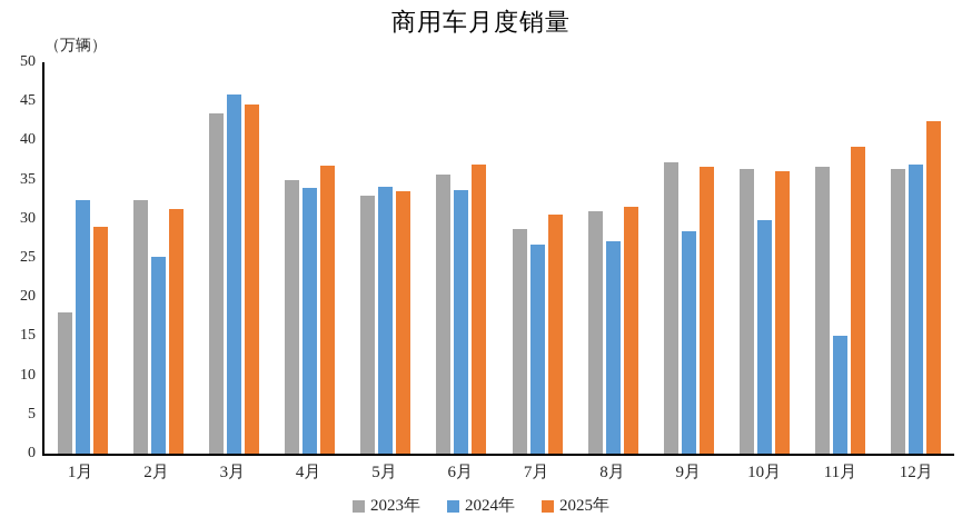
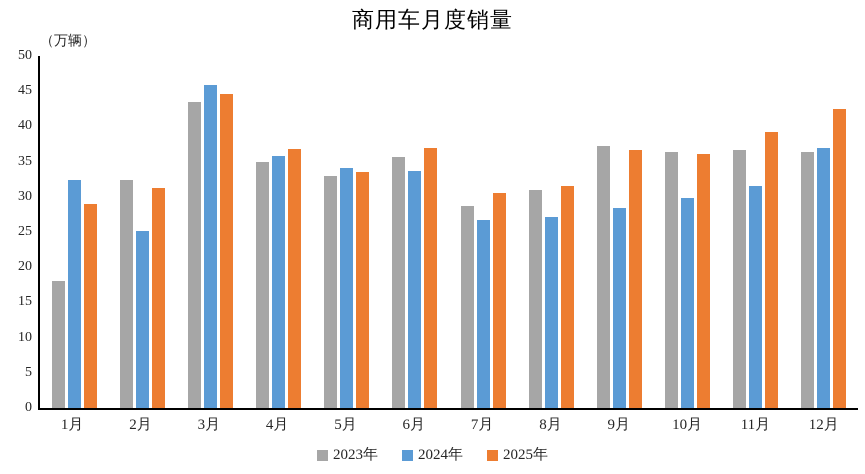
2024年/4月: 34 -> 36
2024年/11月: 15 -> 32
